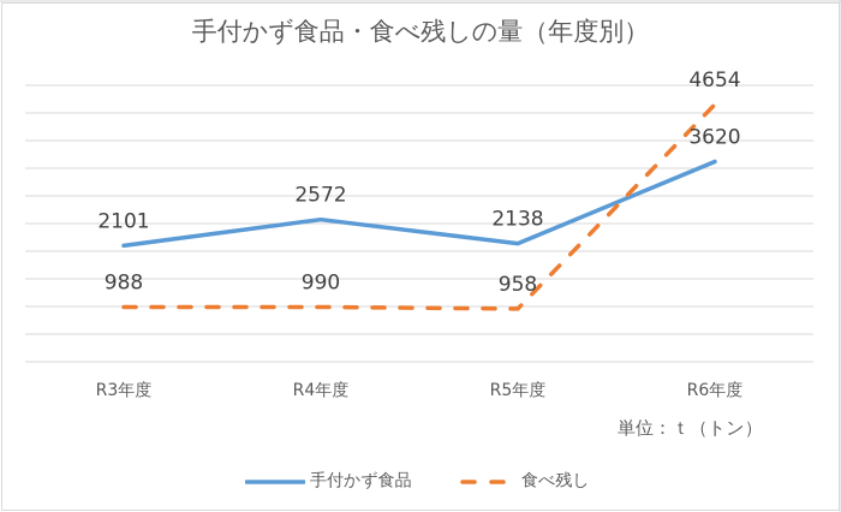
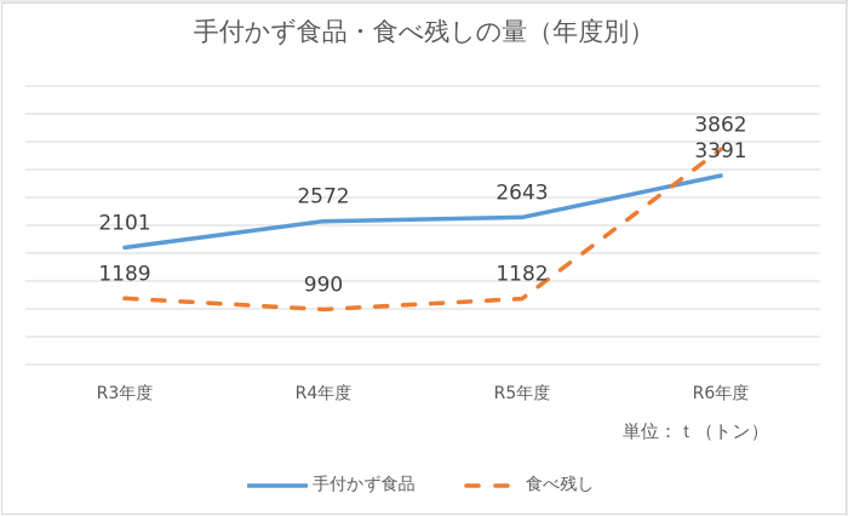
食べ残し/R3年度: 988 -> 1189
手付かず食品/R5年度: 2138 -> 2643
食べ残し/R5年度: 958 -> 1182
手付かず食品/R6年度: 3620 -> 3391
食べ残し/R6年度: 4654 -> 3862
